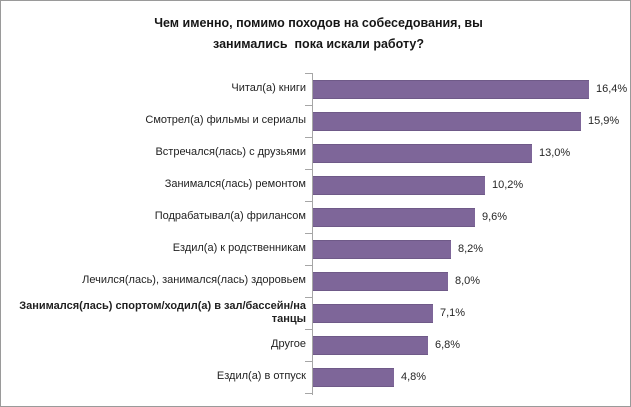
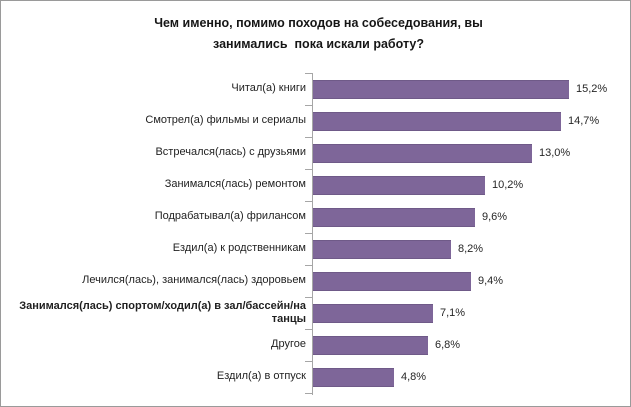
Читал(а) книги: 16,4% -> 15,2%
Смотрел(а) фильмы и сериалы: 15,9% -> 14,7%
Лечился(лась), занимался(лась) здоровьем: 8,0% -> 9,4%
